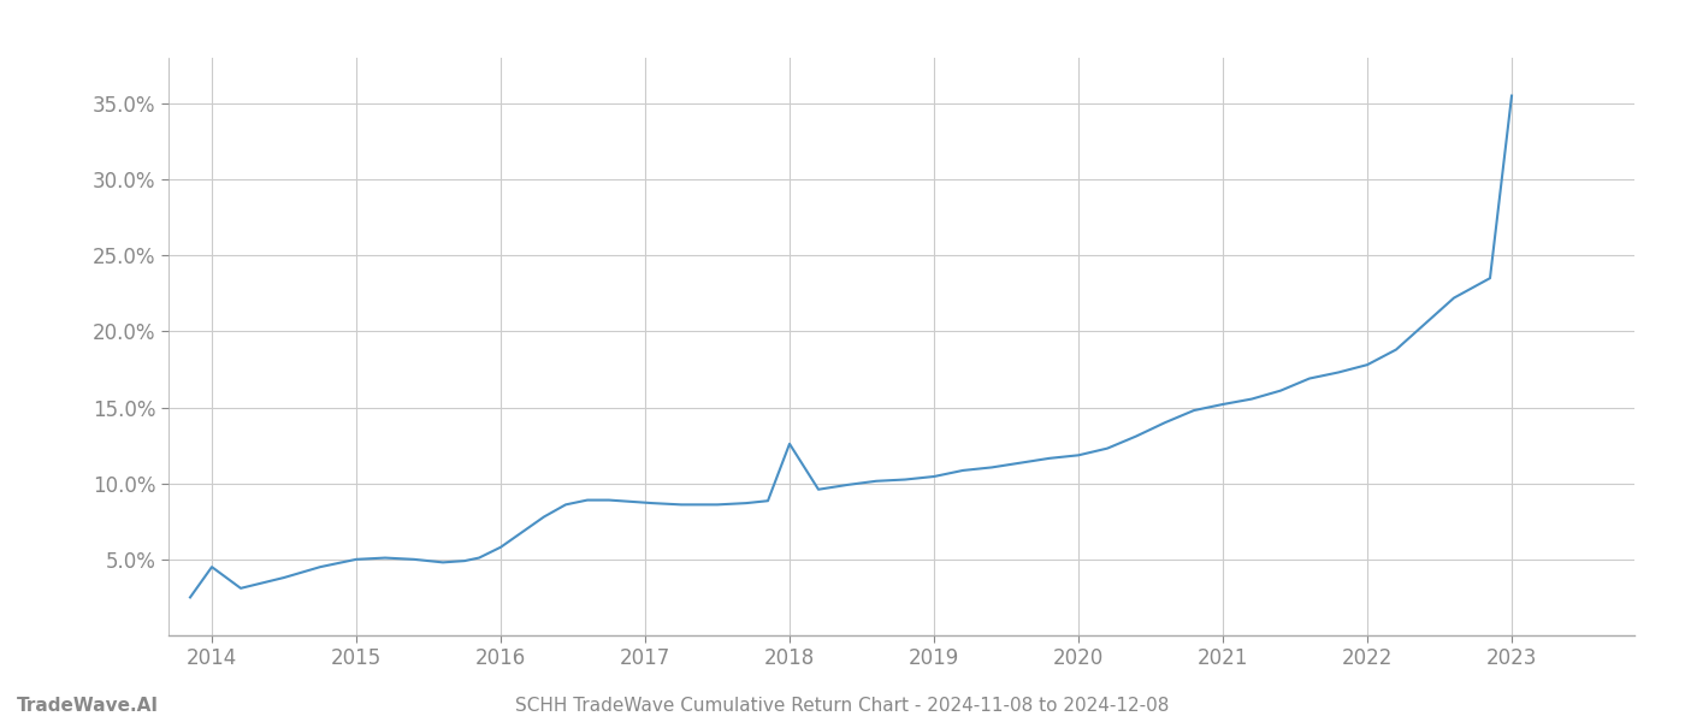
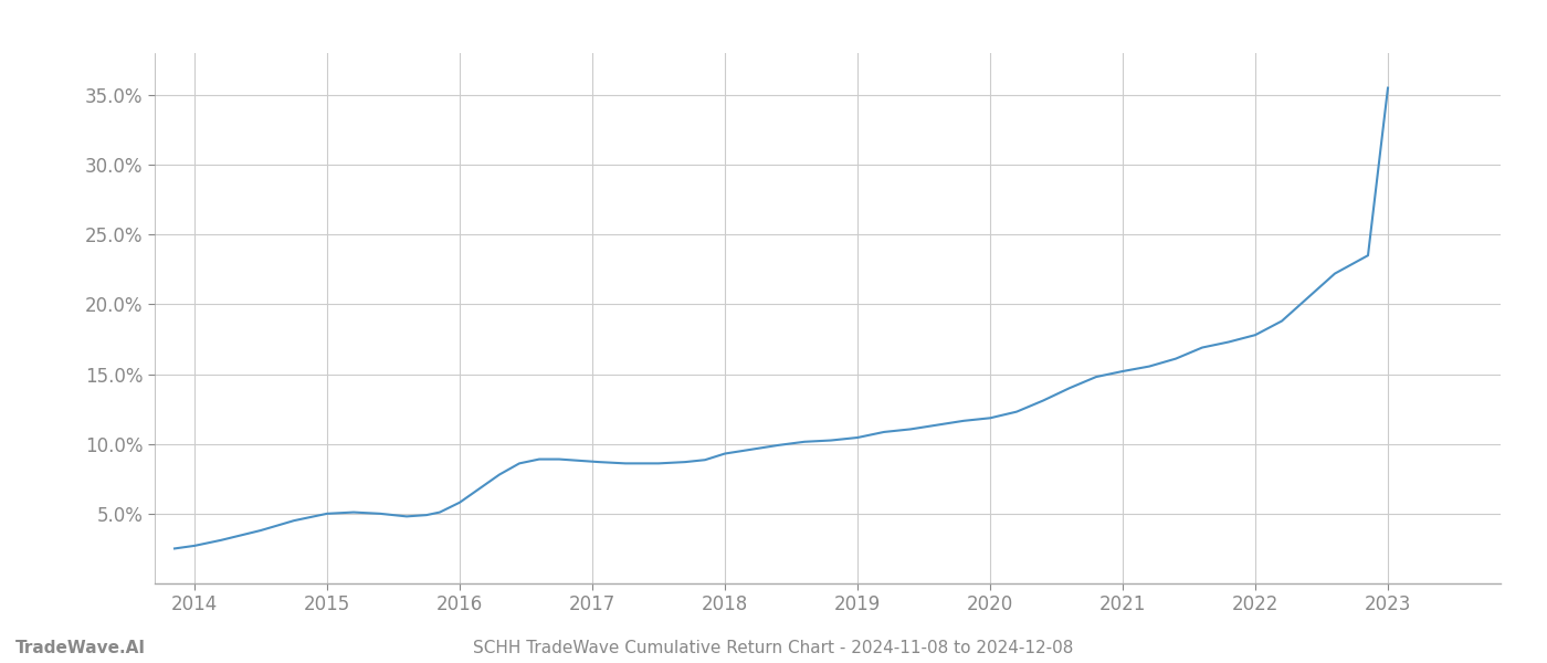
2014: 4.5% -> 2.7%
2018: 12.6% -> 9.3%
